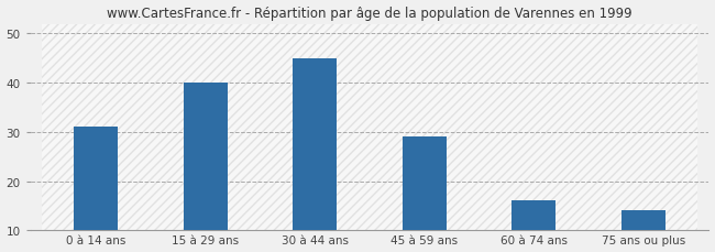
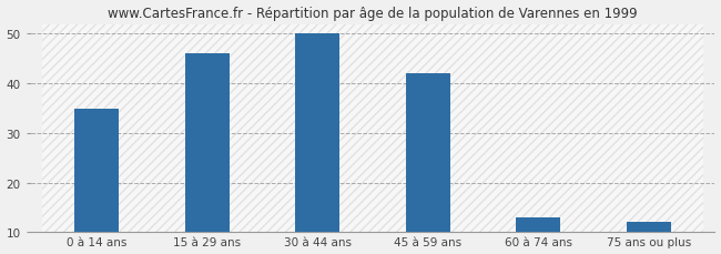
0 à 14 ans: 31 -> 35
15 à 29 ans: 40 -> 46
30 à 44 ans: 45 -> 50
45 à 59 ans: 29 -> 42
60 à 74 ans: 16 -> 13
75 ans ou plus: 14 -> 12
